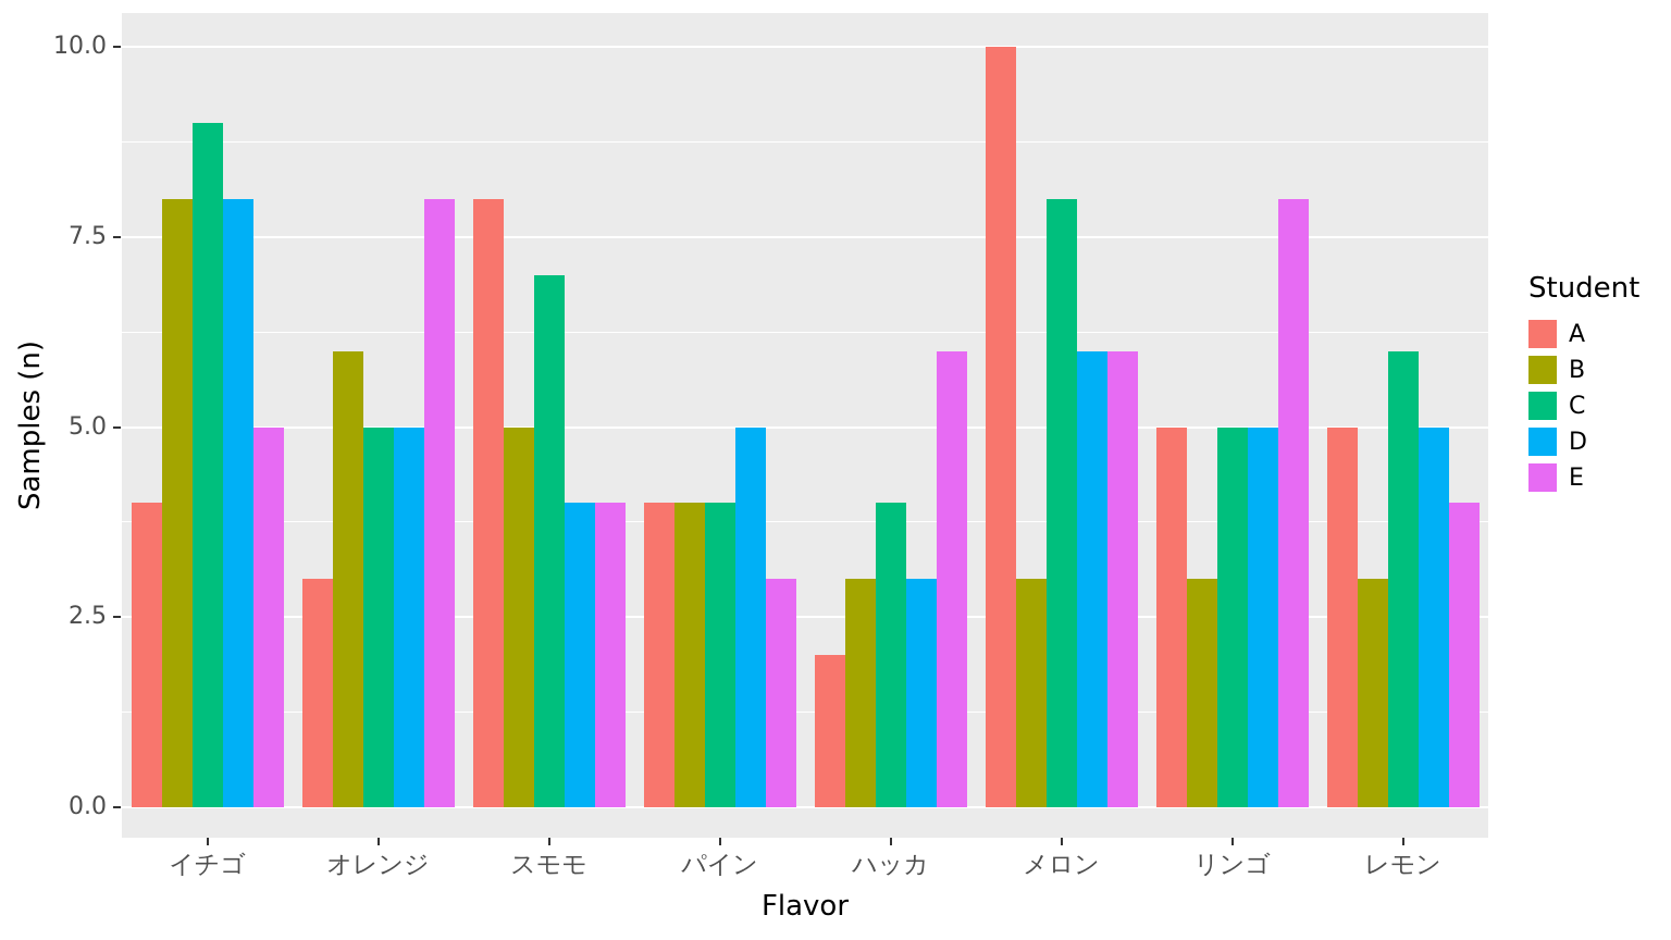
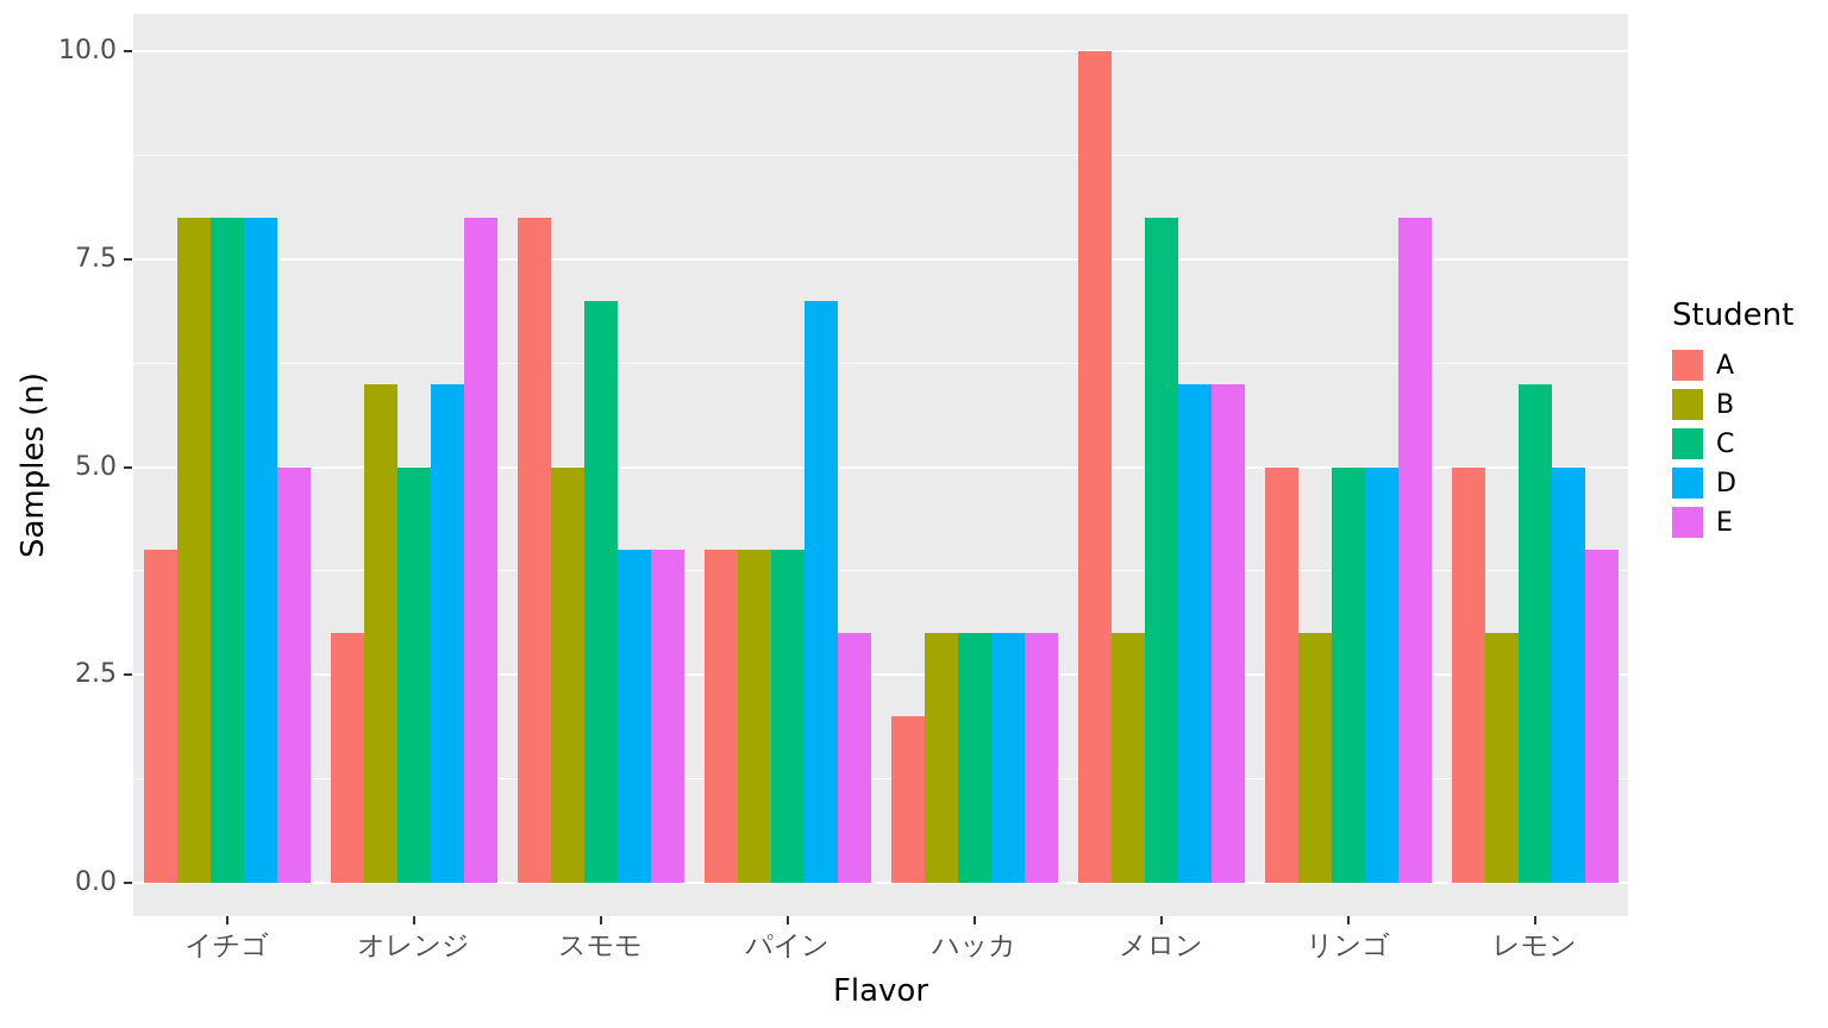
C/イチゴ: 9 -> 8
D/オレンジ: 5 -> 6
D/パイン: 5 -> 7
C/ハッカ: 4 -> 3
E/ハッカ: 6 -> 3
